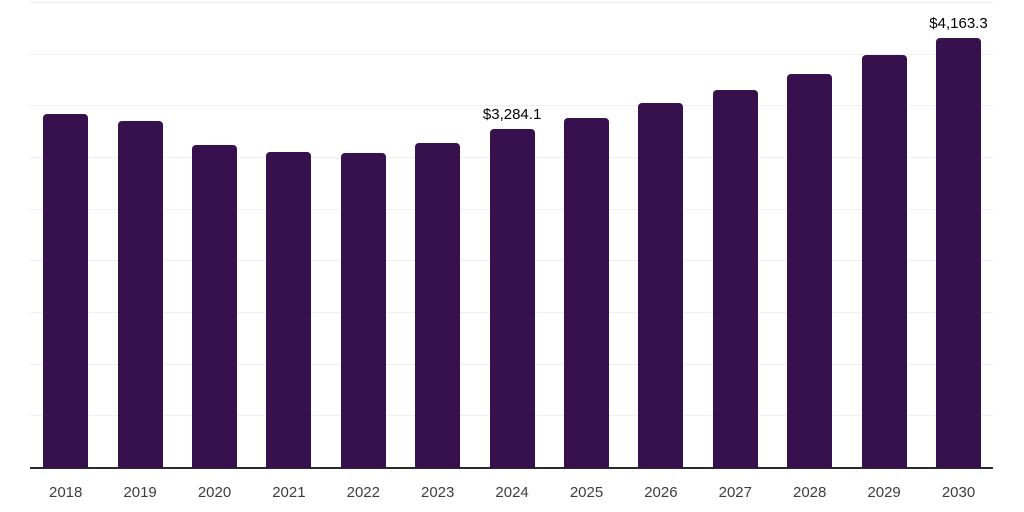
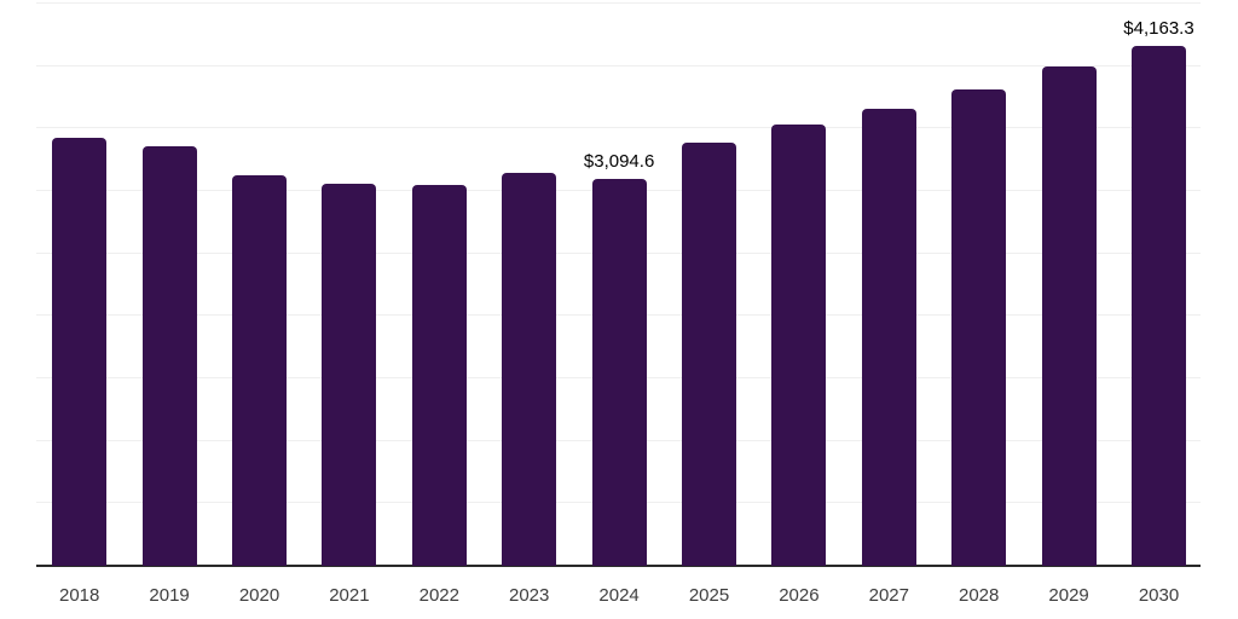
2024: $3,284.1 -> $3,094.6
